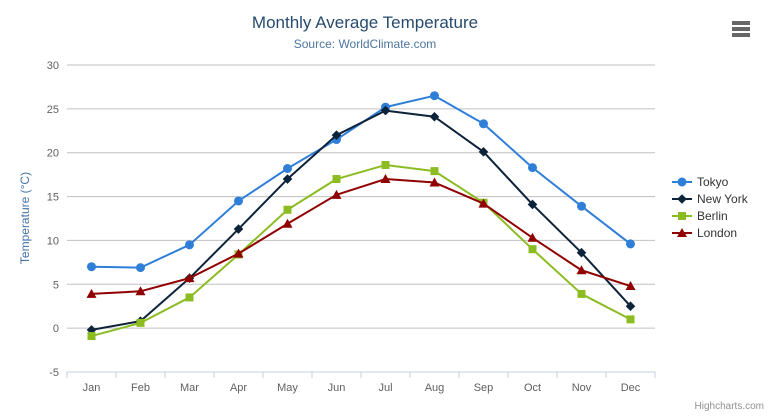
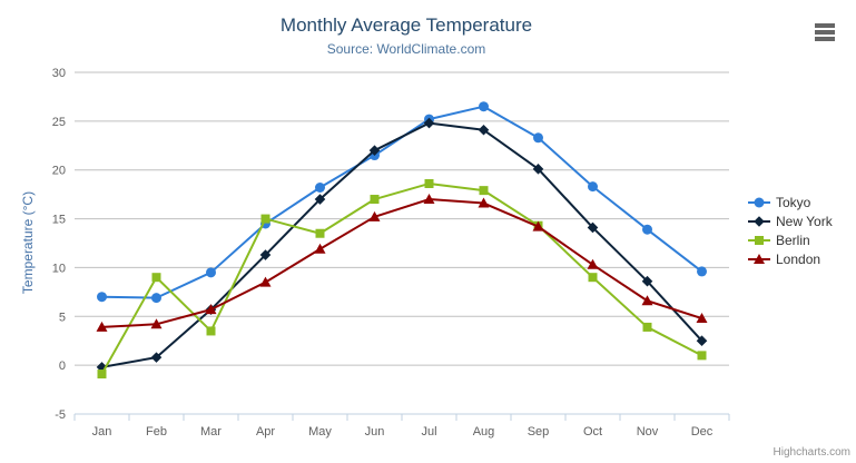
Berlin/Feb: 1 -> 9
Berlin/Apr: 8 -> 15
